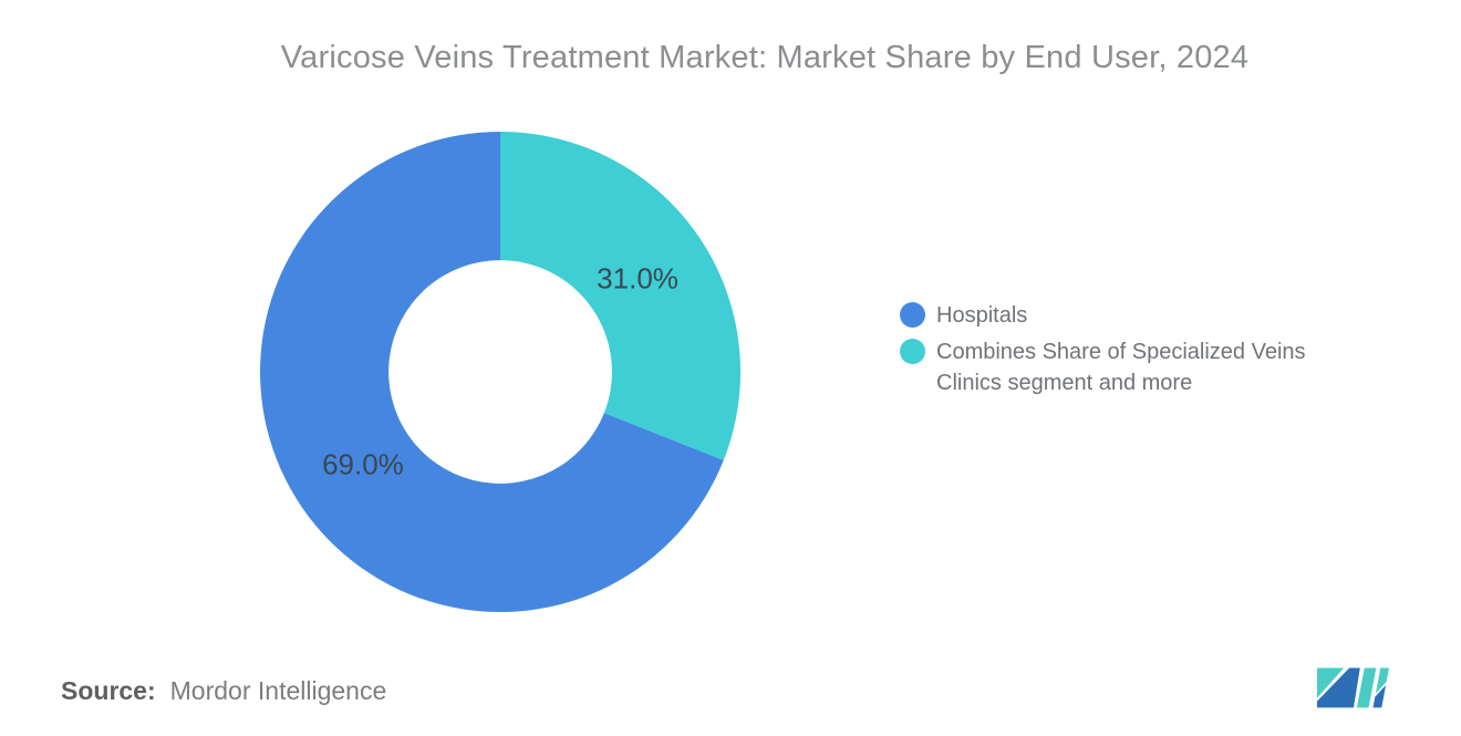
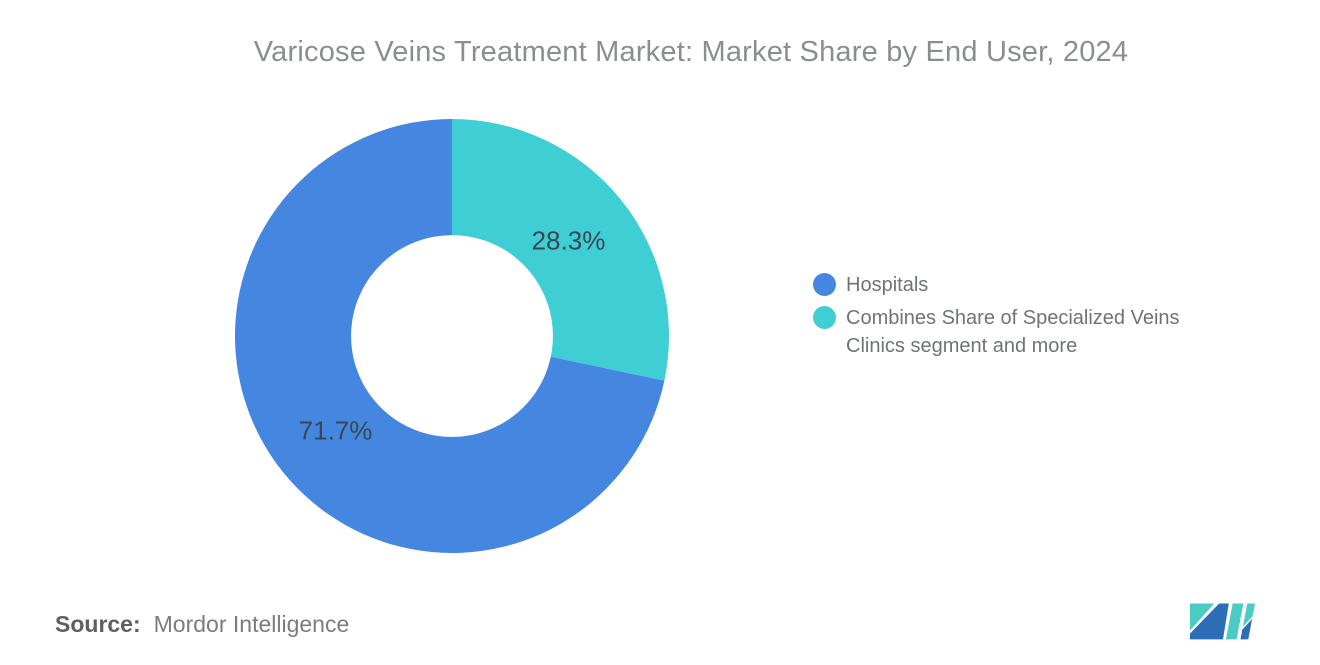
Combines Share of Specialized Veins Clinics segment and more: 31.0% -> 28.3%
Hospitals: 69.0% -> 71.7%
